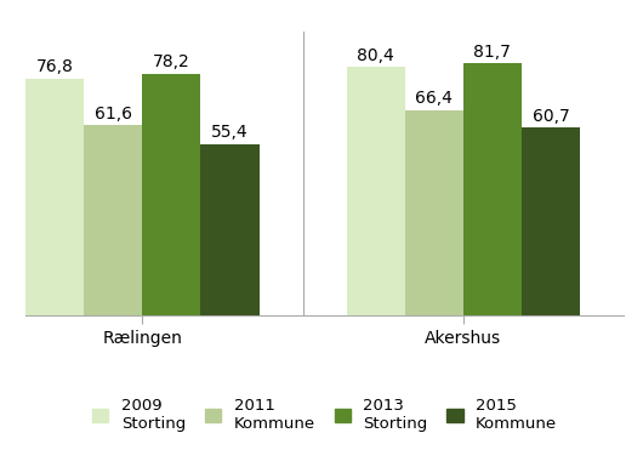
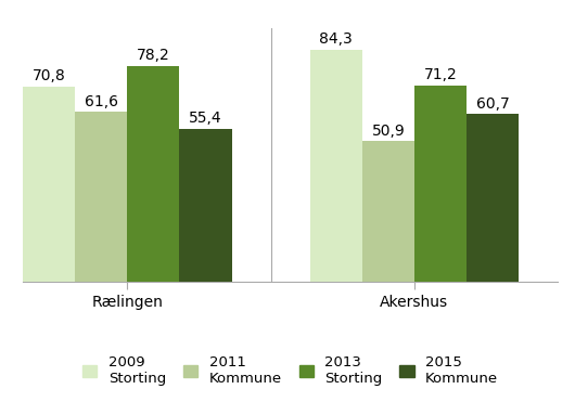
2009 Storting/Rælingen: 76,8 -> 70,8
2009 Storting/Akershus: 80,4 -> 84,3
2011 Kommune/Akershus: 66,4 -> 50,9
2013 Storting/Akershus: 81,7 -> 71,2
